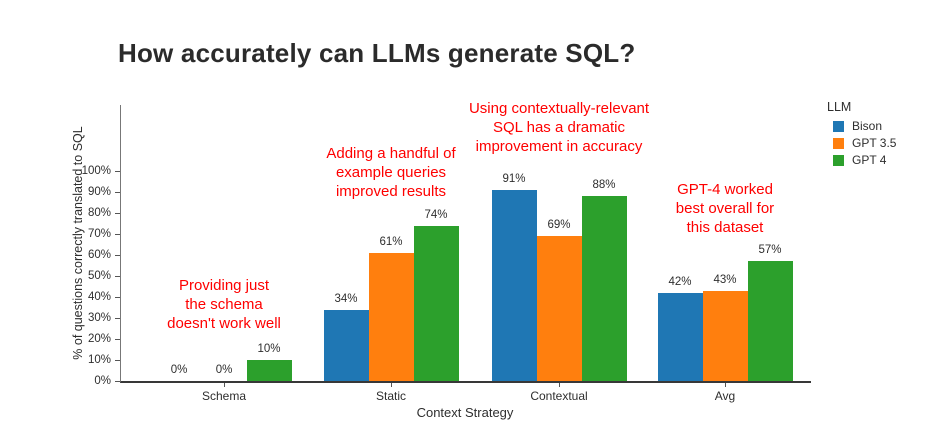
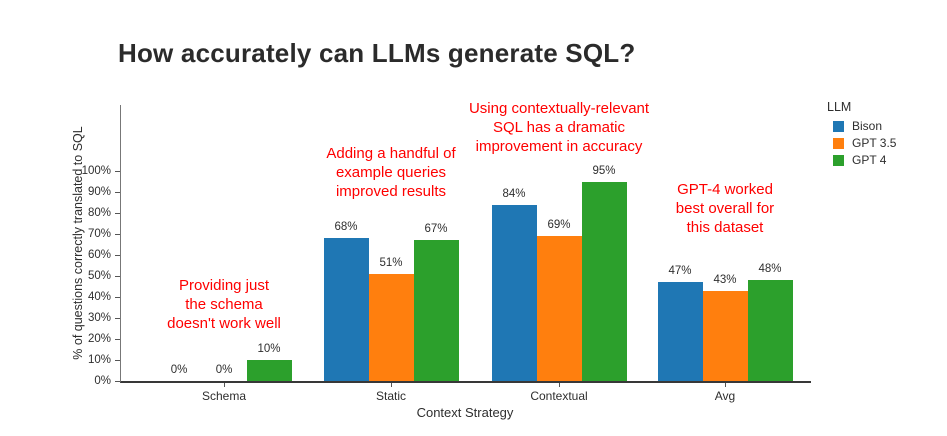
Bison/Static: 34% -> 68%
GPT 3.5/Static: 61% -> 51%
GPT 4/Static: 74% -> 67%
Bison/Contextual: 91% -> 84%
GPT 4/Contextual: 88% -> 95%
Bison/Avg: 42% -> 47%
GPT 4/Avg: 57% -> 48%
